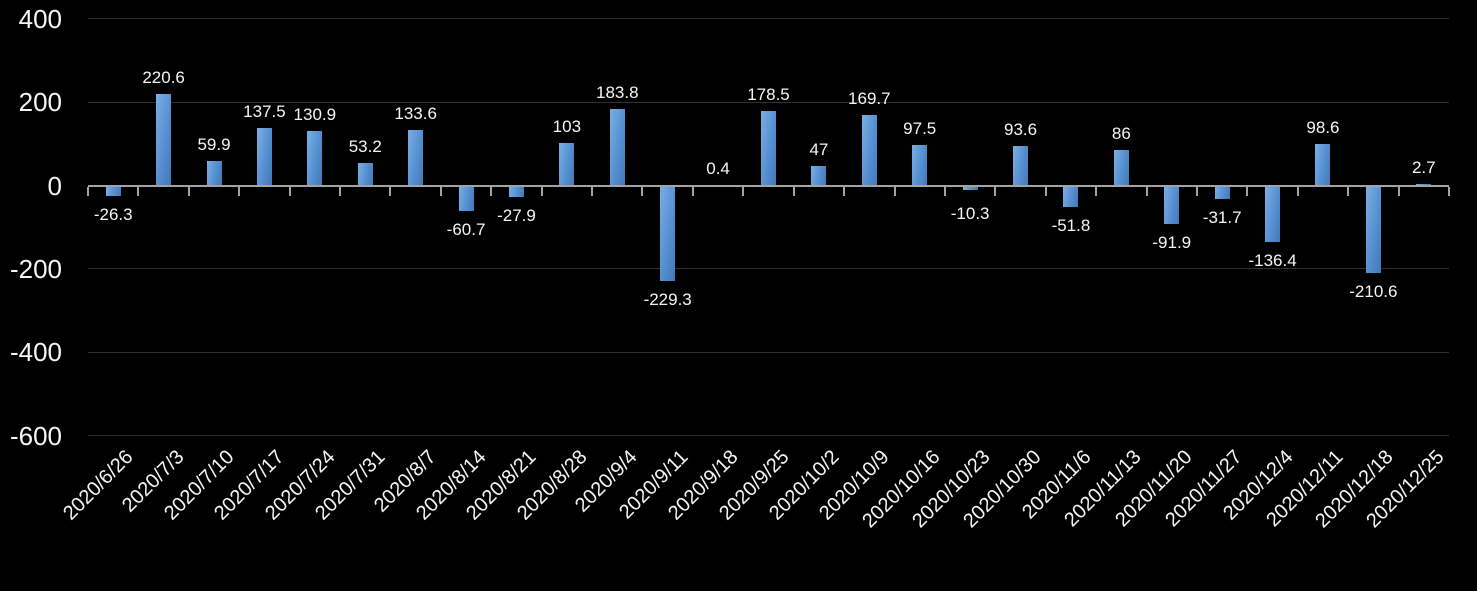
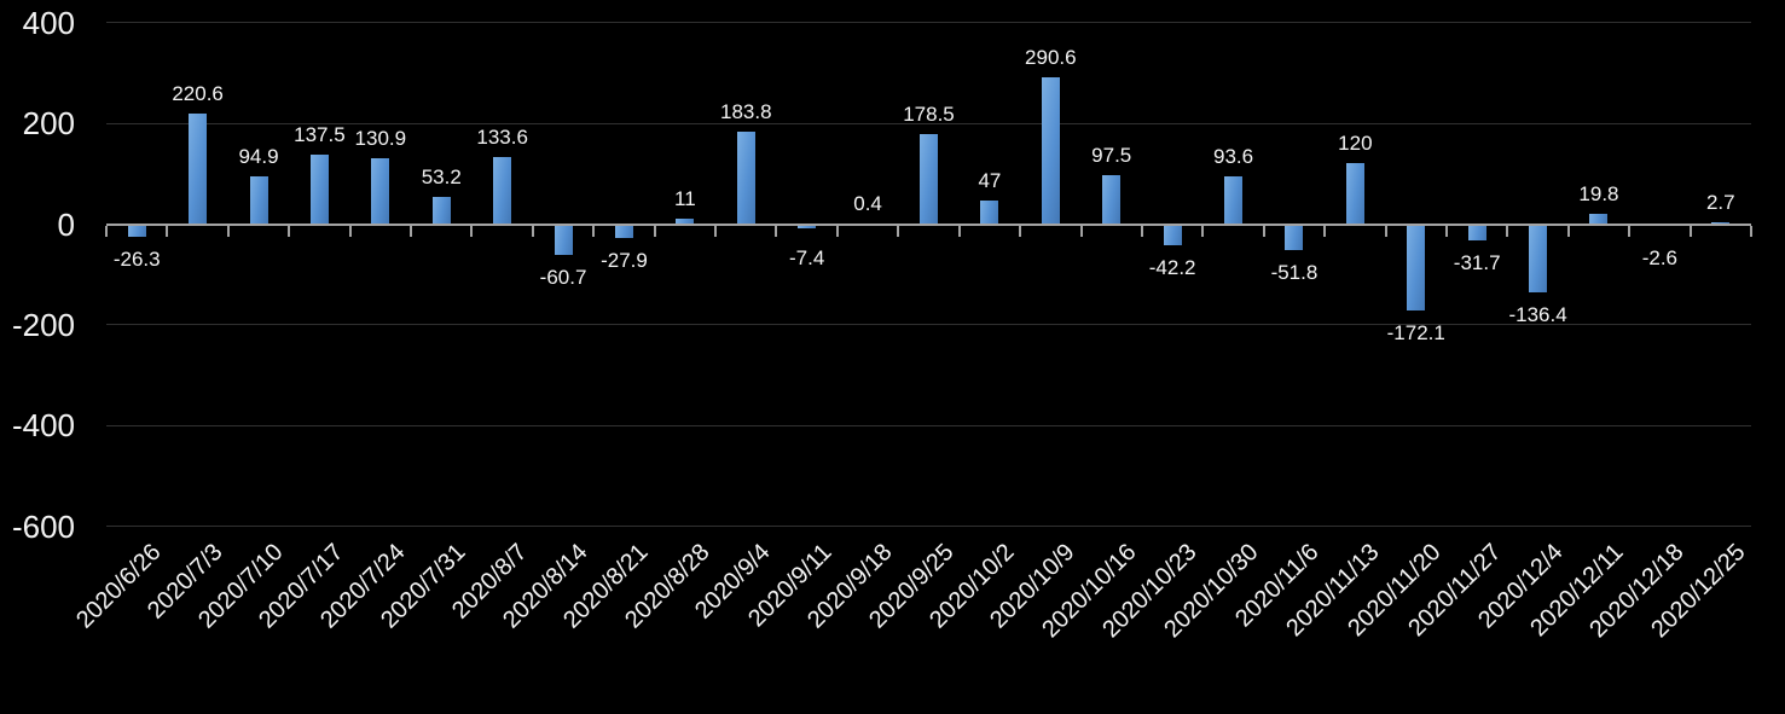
2020/7/10: 59.9 -> 94.9
2020/8/28: 103 -> 11
2020/9/11: -229.3 -> -7.4
2020/10/9: 169.7 -> 290.6
2020/10/23: -10.3 -> -42.2
2020/11/13: 86 -> 120
2020/11/20: -91.9 -> -172.1
2020/12/11: 98.6 -> 19.8
2020/12/18: -210.6 -> -2.6
